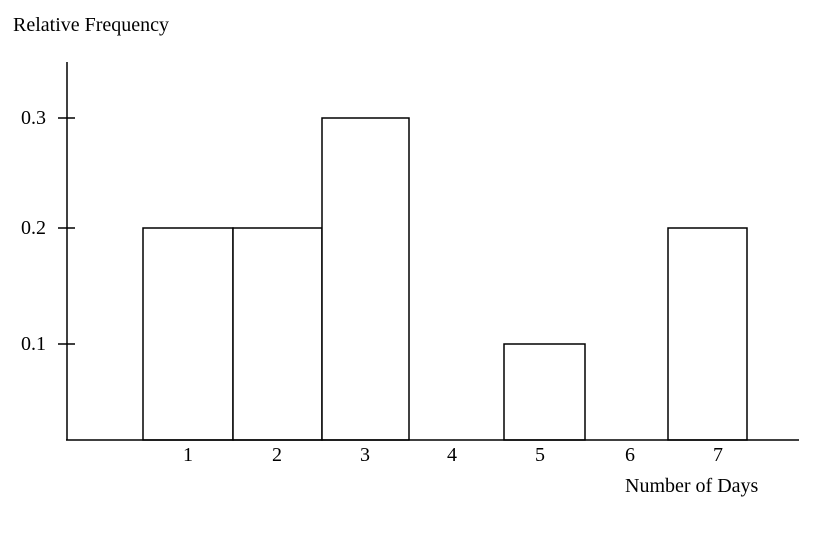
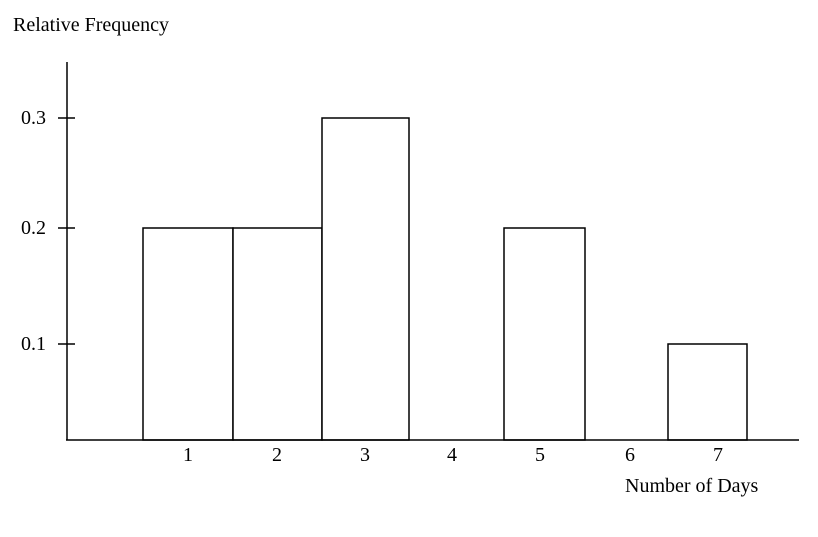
5: 0.1 -> 0.2
7: 0.2 -> 0.1
